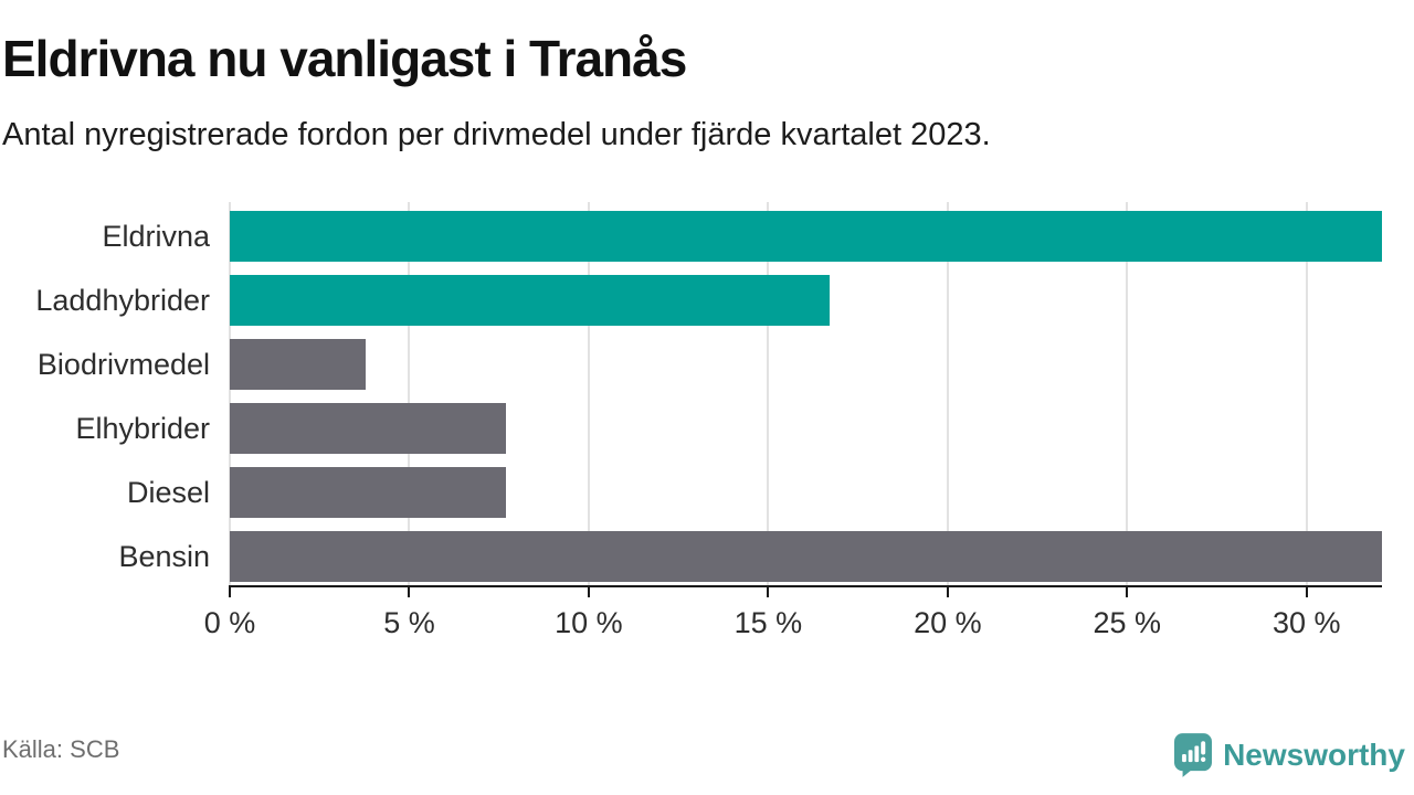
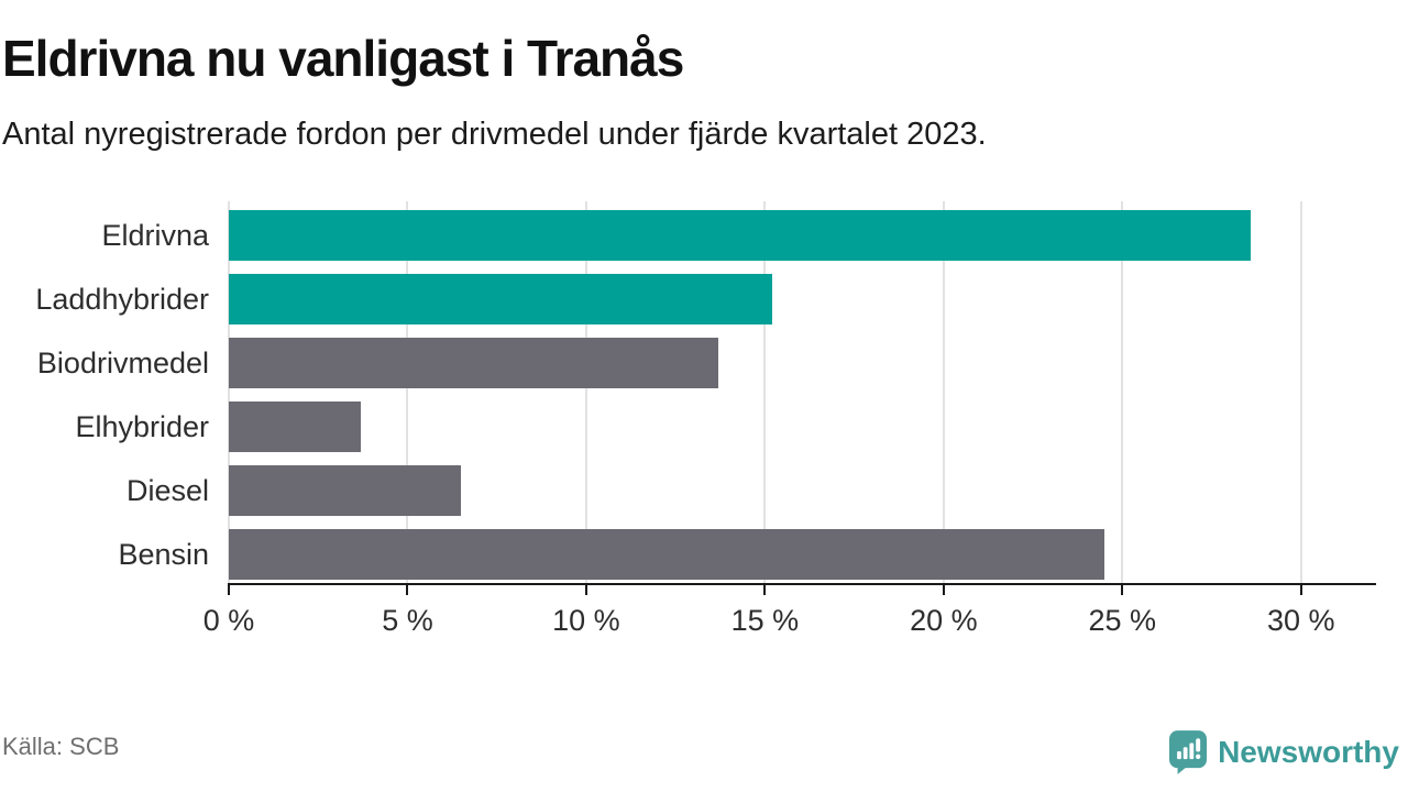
Eldrivna: 32.1% -> 28.6%
Laddhybrider: 16.7% -> 15.2%
Biodrivmedel: 3.8% -> 13.7%
Elhybrider: 7.7% -> 3.7%
Diesel: 7.7% -> 6.5%
Bensin: 32.1% -> 24.5%
